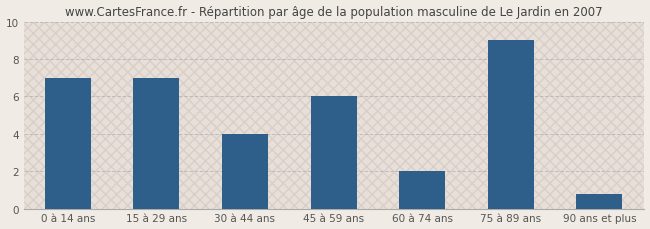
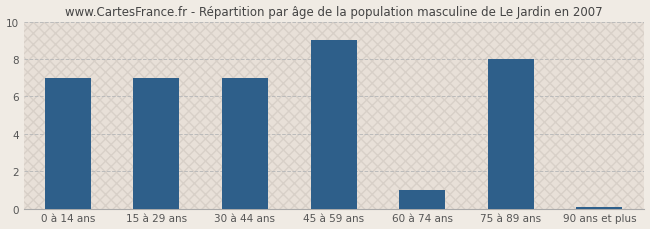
30 à 44 ans: 4.0 -> 7.0
45 à 59 ans: 6.0 -> 9.0
60 à 74 ans: 2.0 -> 1.0
75 à 89 ans: 9.0 -> 8.0
90 ans et plus: 0.8 -> 0.1
